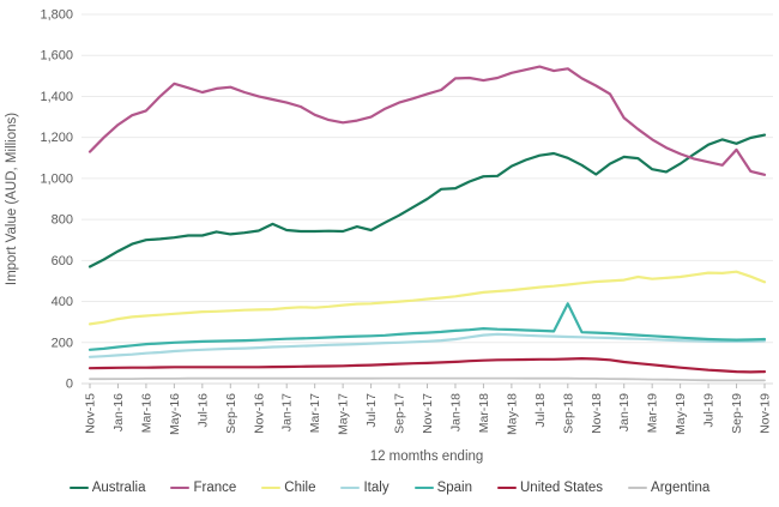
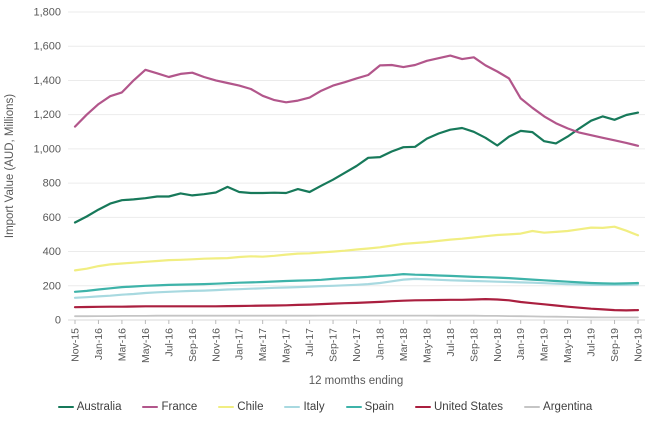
Spain/Sep-18: 390 -> 250
France/Sep-19: 1140 -> 1050
